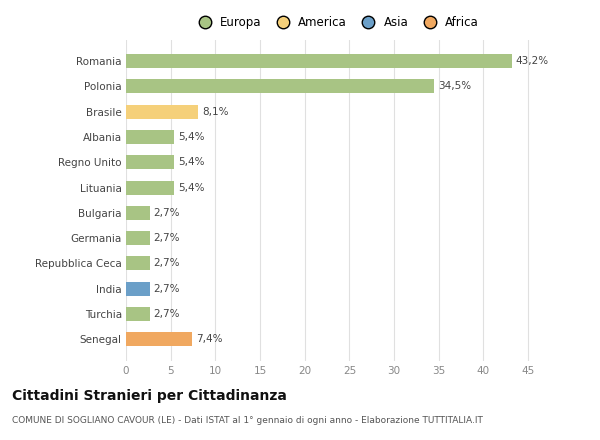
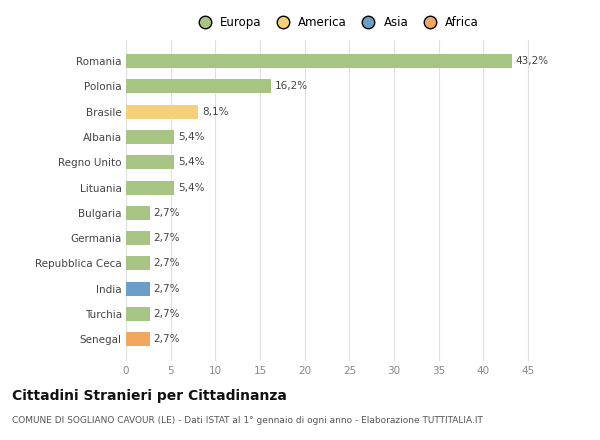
Polonia: 34,5% -> 16,2%
Senegal: 7,4% -> 2,7%
